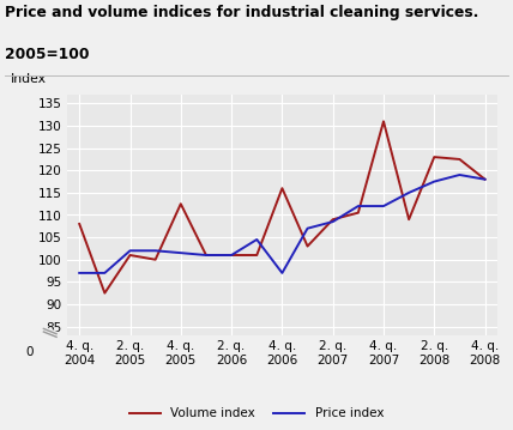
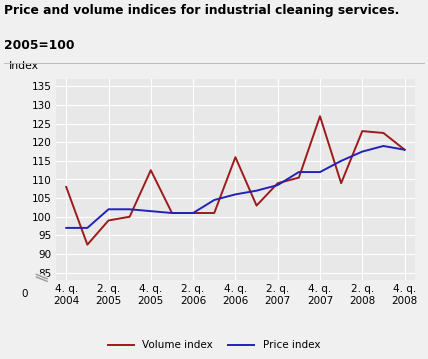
Volume index/2. q. 2005: 101.0 -> 99.0
Price index/4. q. 2006: 97.0 -> 106.0
Volume index/4. q. 2007: 131.0 -> 127.0
